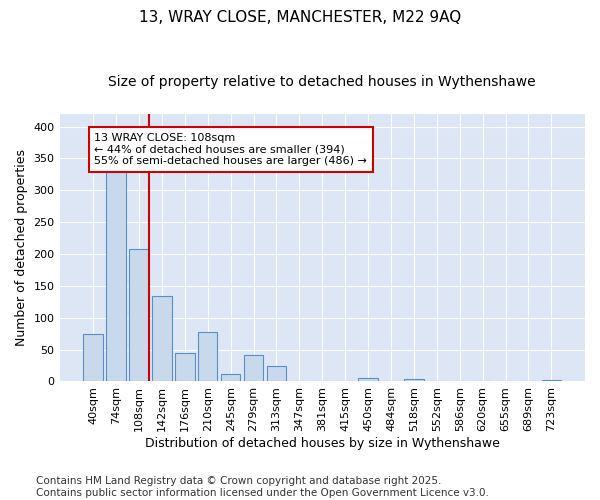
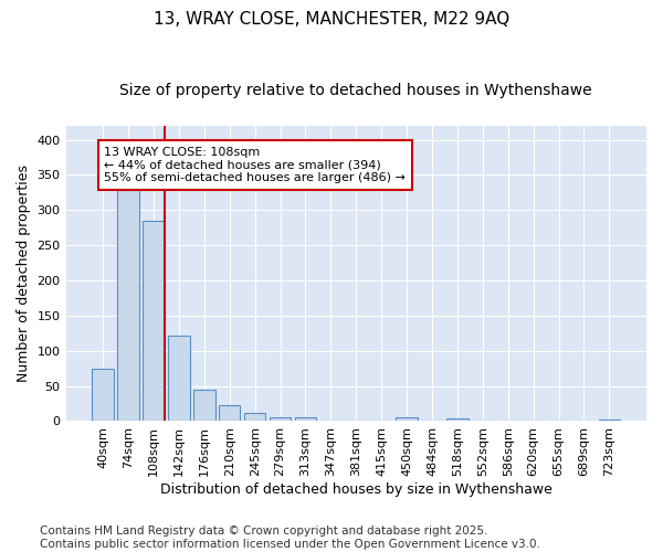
108sqm: 208 -> 284
142sqm: 134 -> 121
210sqm: 78 -> 22
279sqm: 42 -> 5
313sqm: 24 -> 5
